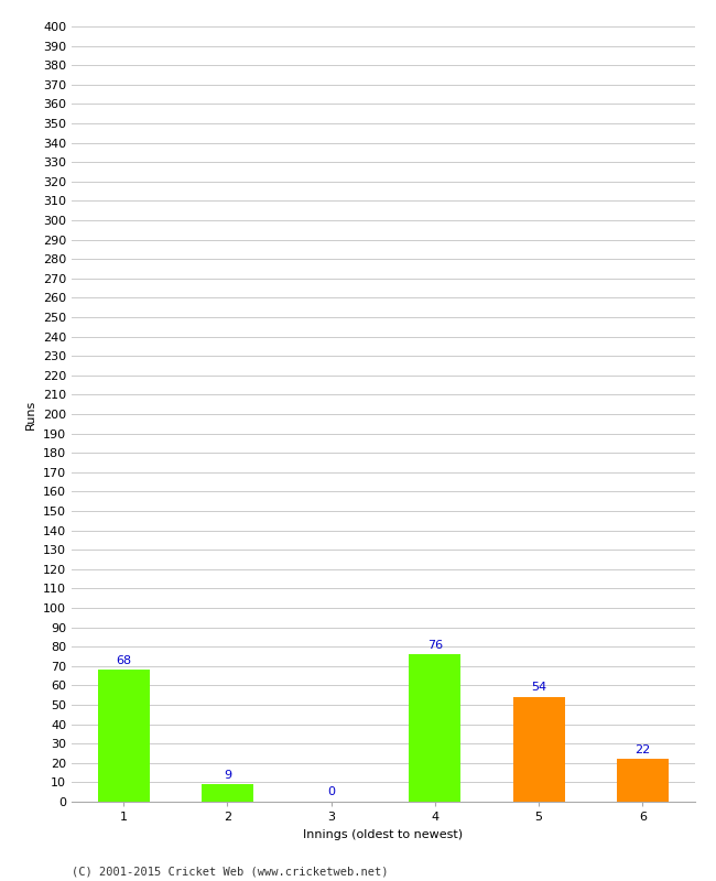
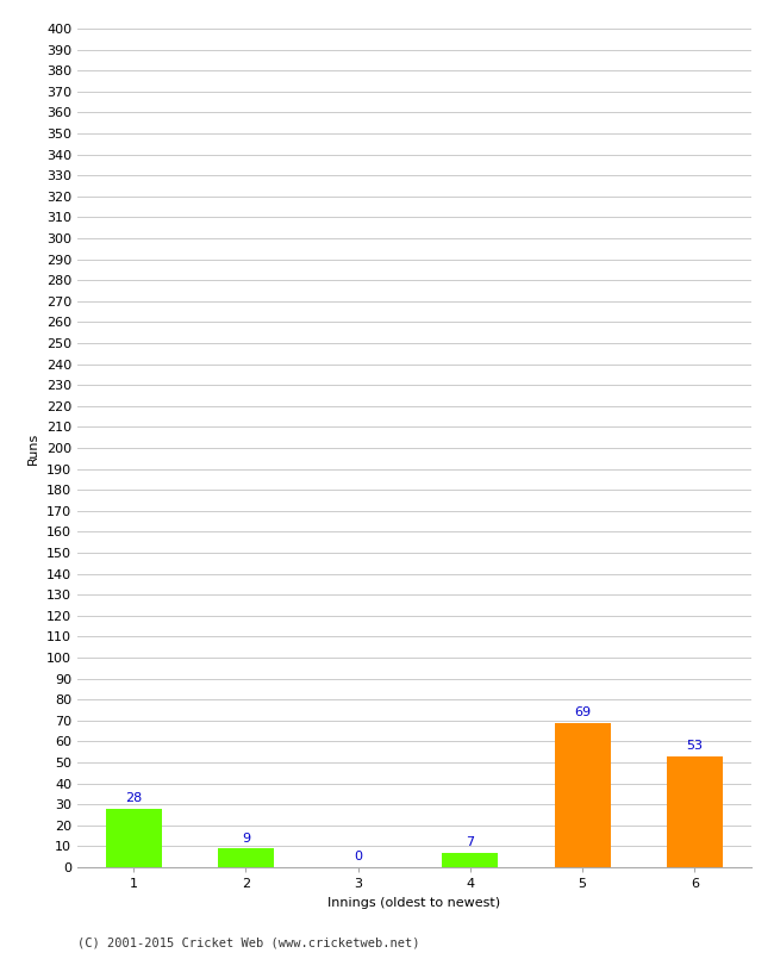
1: 68 -> 28
4: 76 -> 7
5: 54 -> 69
6: 22 -> 53
